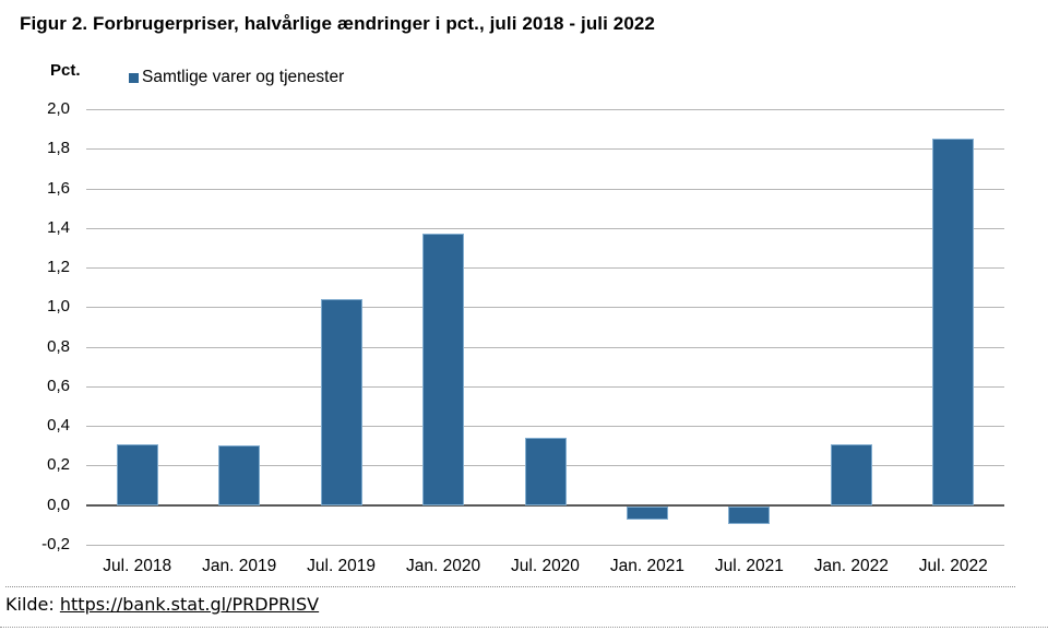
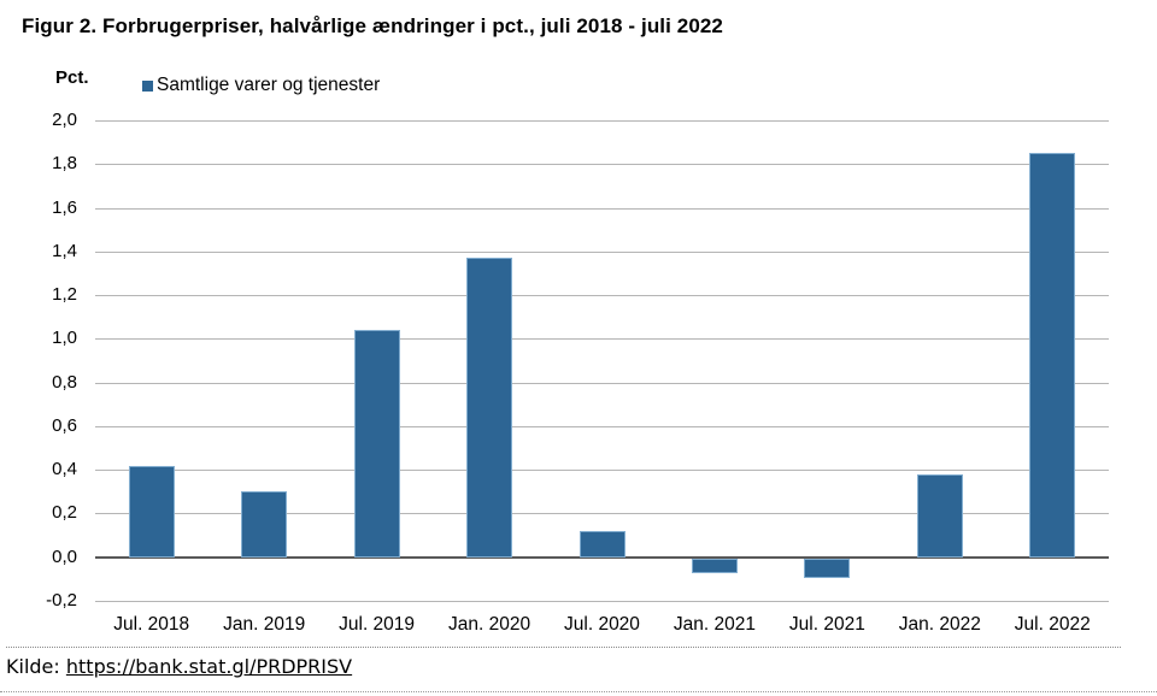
Jul. 2018: 0,31 -> 0,42
Jul. 2020: 0,34 -> 0,12
Jan. 2022: 0,31 -> 0,38
